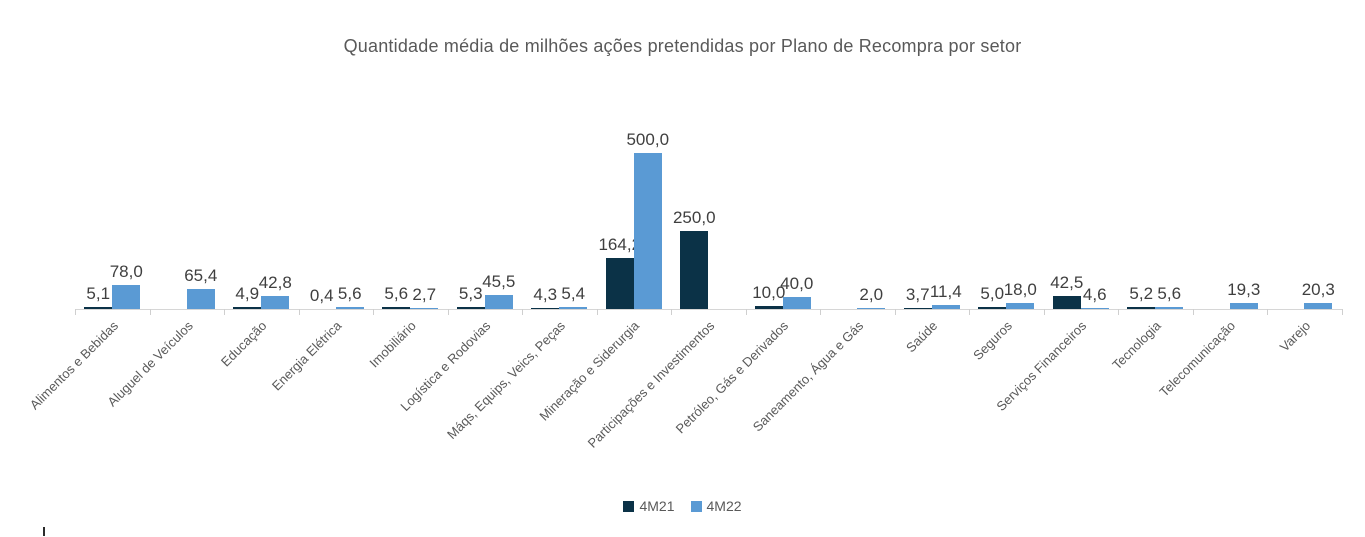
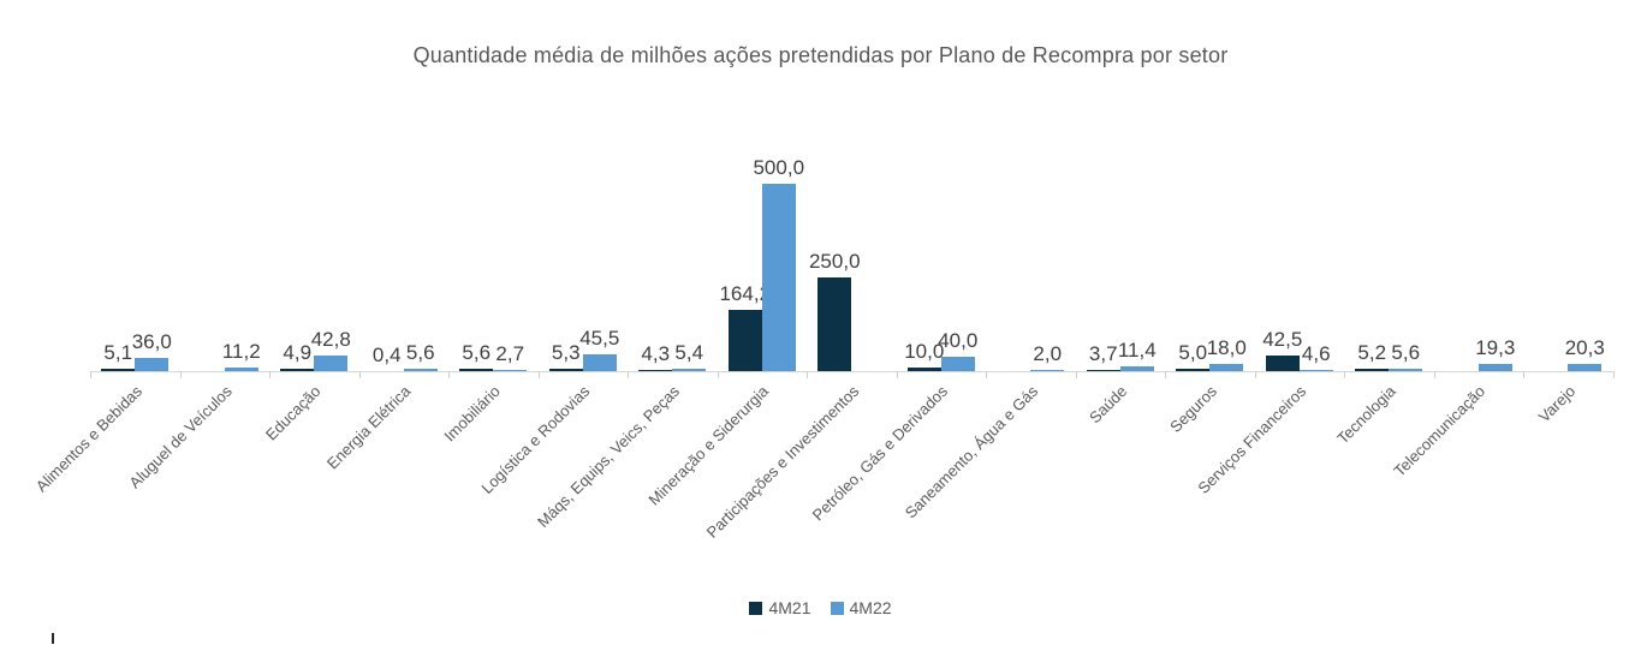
4M22/Alimentos e Bebidas: 78,0 -> 36,0
4M22/Aluguel de Veículos: 65,4 -> 11,2
